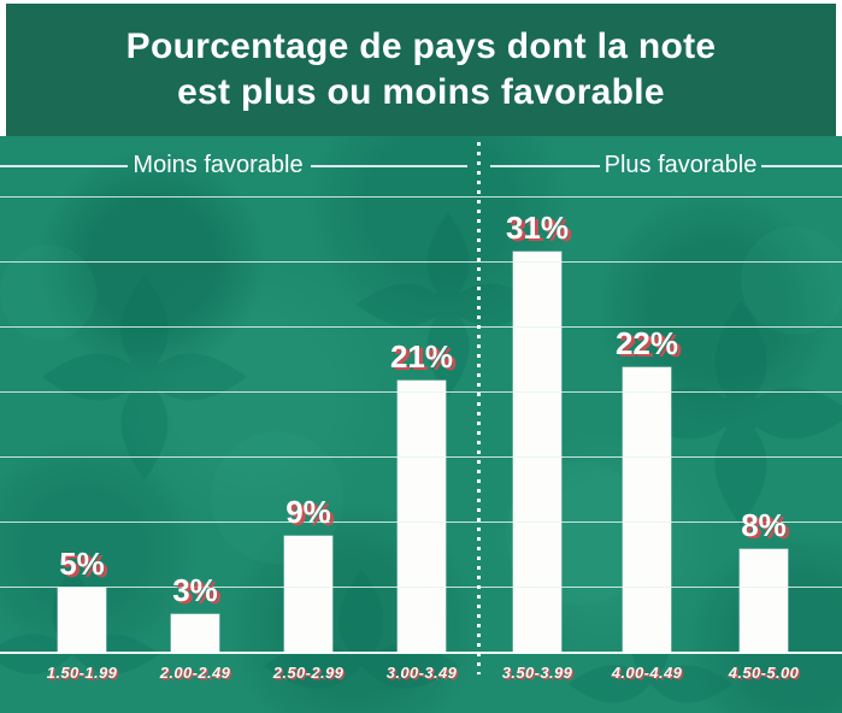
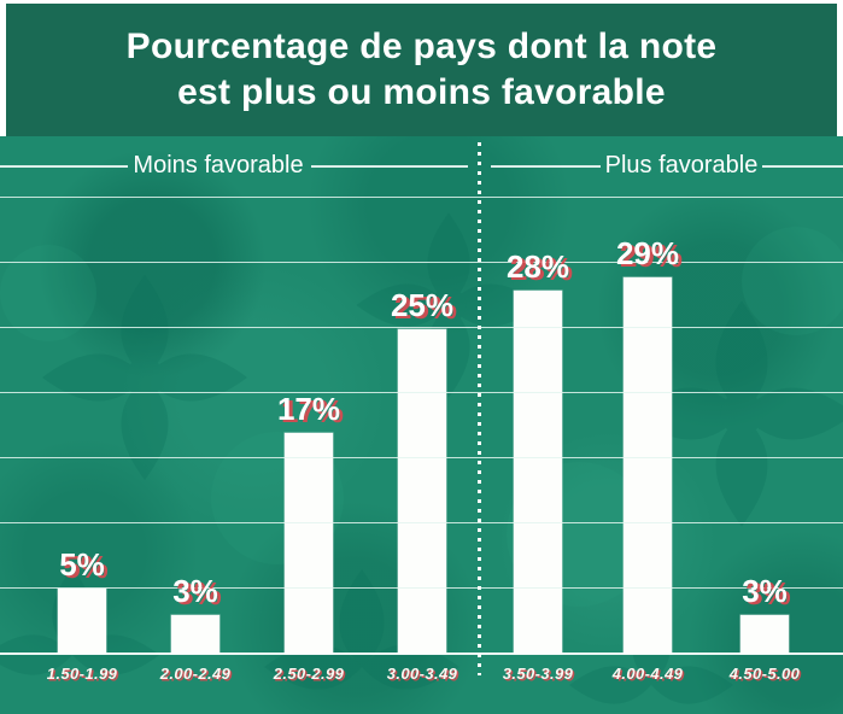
2.50-2.99: 9% -> 17%
3.00-3.49: 21% -> 25%
3.50-3.99: 31% -> 28%
4.00-4.49: 22% -> 29%
4.50-5.00: 8% -> 3%
